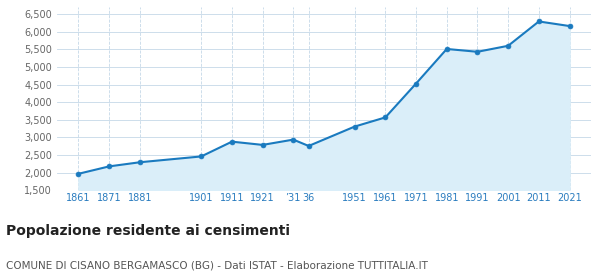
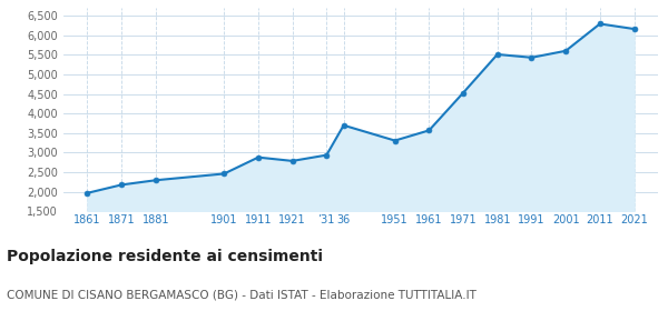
36: 2,760 -> 3,700
